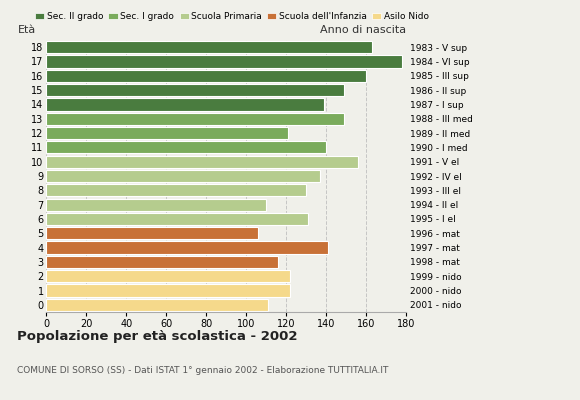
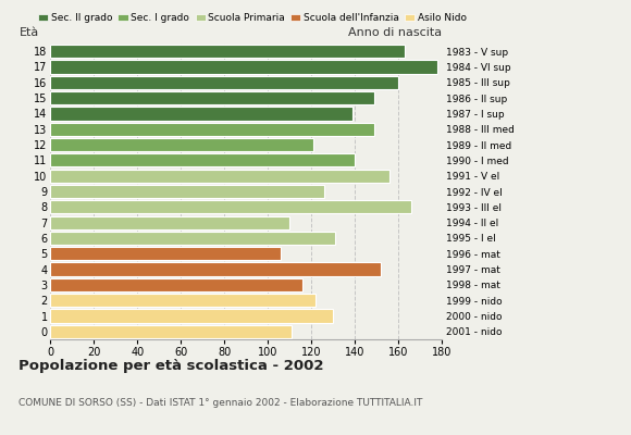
9: 137 -> 126
8: 130 -> 166
4: 141 -> 152
1: 122 -> 130
